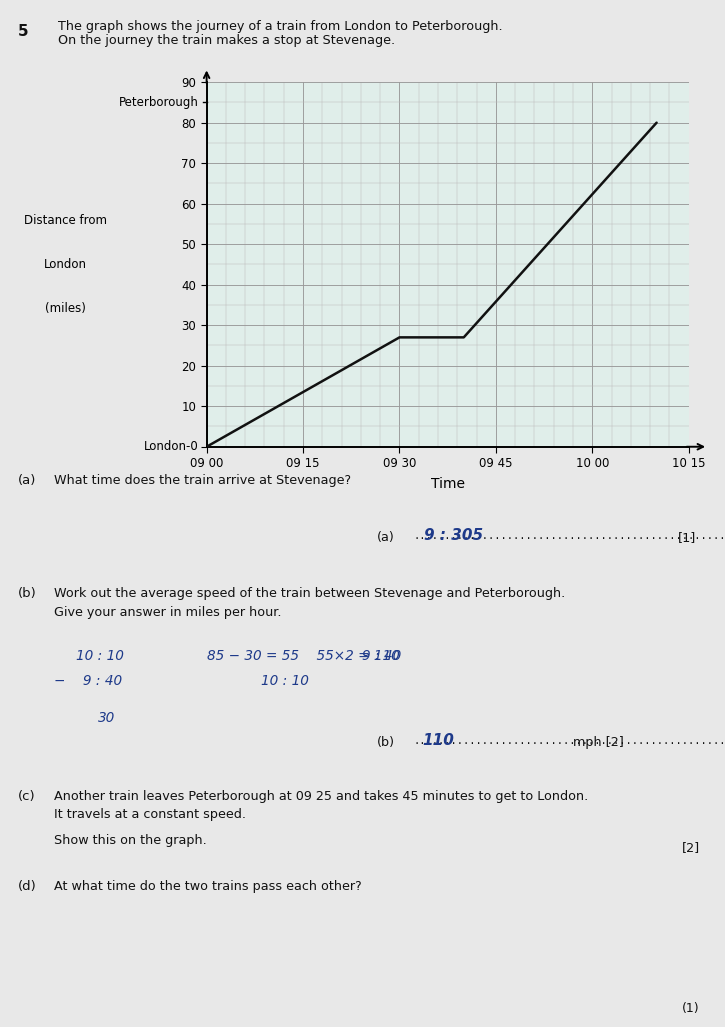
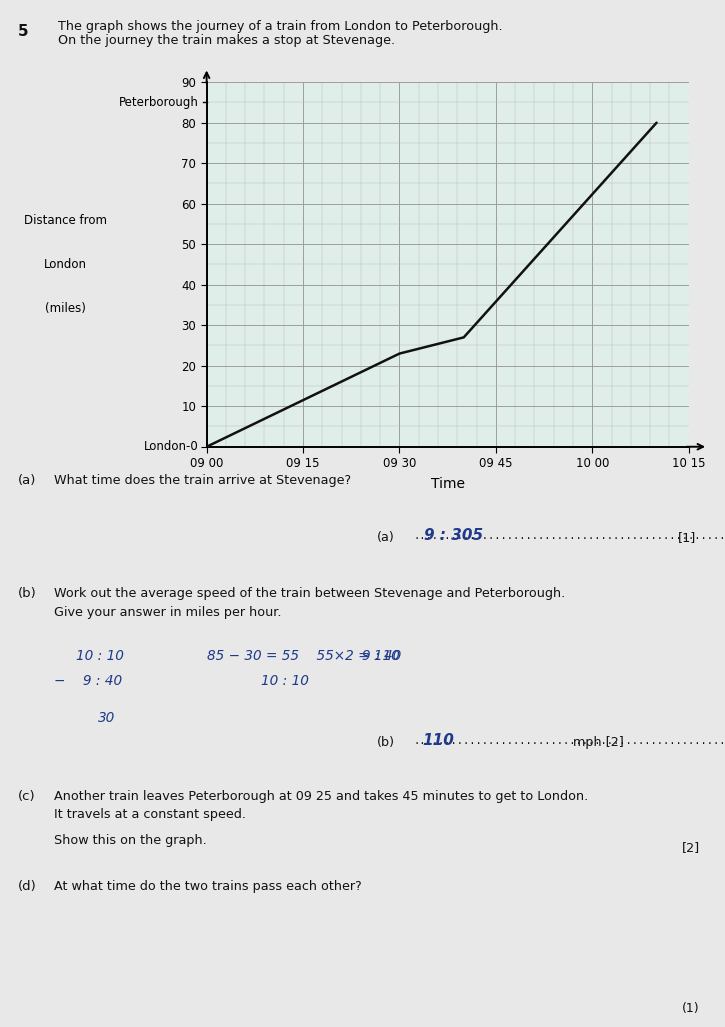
09 30: 27 -> 23
